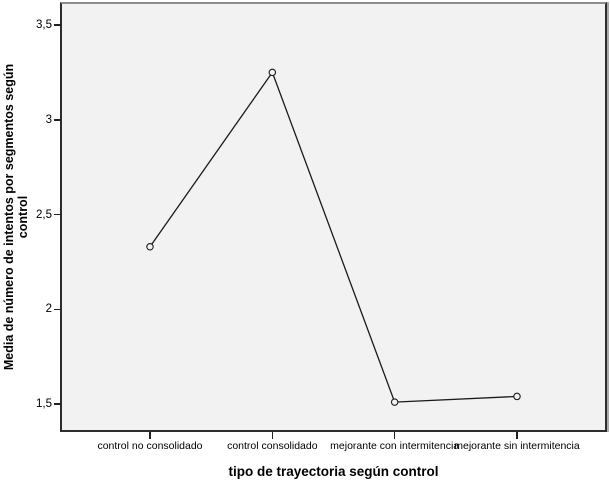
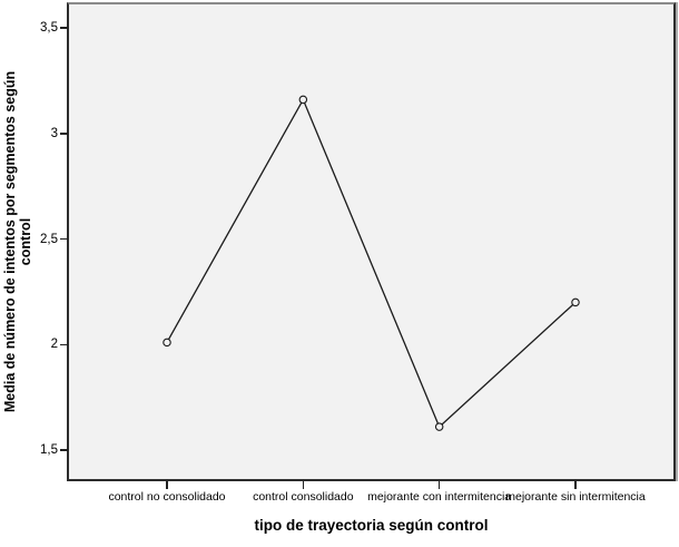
control no consolidado: 2,33 -> 2,01
control consolidado: 3,25 -> 3,16
mejorante con intermitencia: 1,51 -> 1,61
mejorante sin intermitencia: 1,54 -> 2,20
